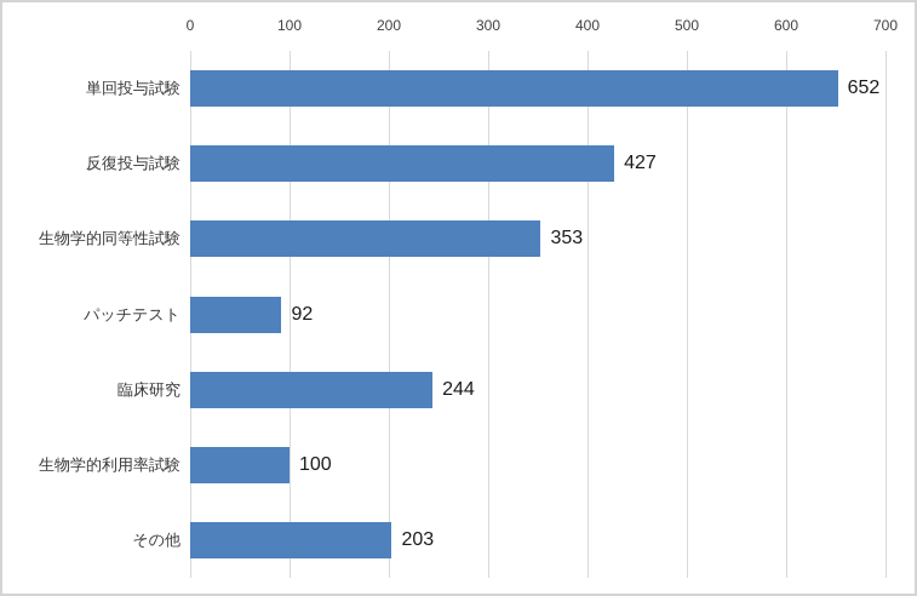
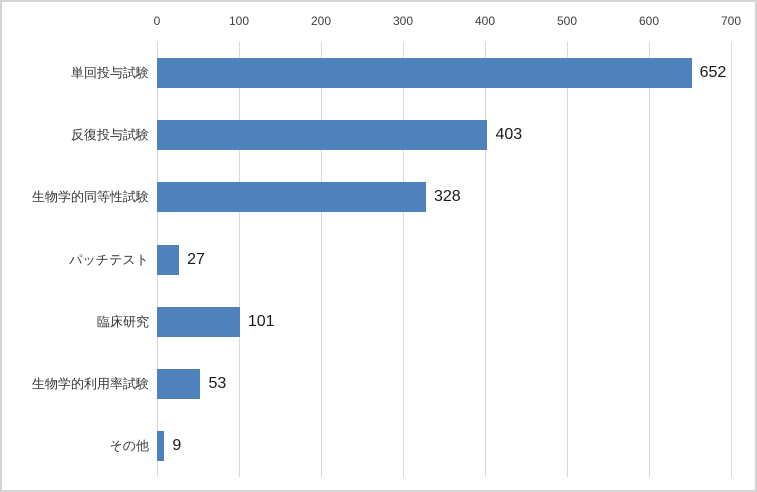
反復投与試験: 427 -> 403
生物学的同等性試験: 353 -> 328
パッチテスト: 92 -> 27
臨床研究: 244 -> 101
生物学的利用率試験: 100 -> 53
その他: 203 -> 9
